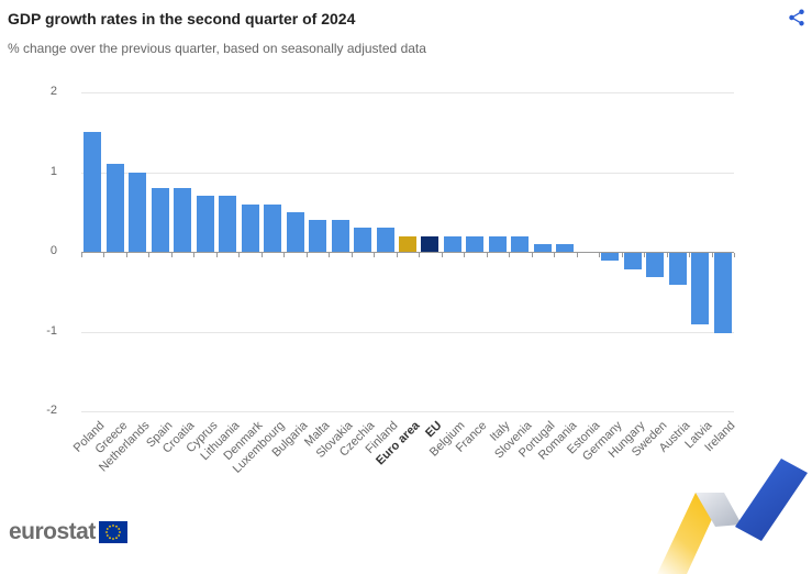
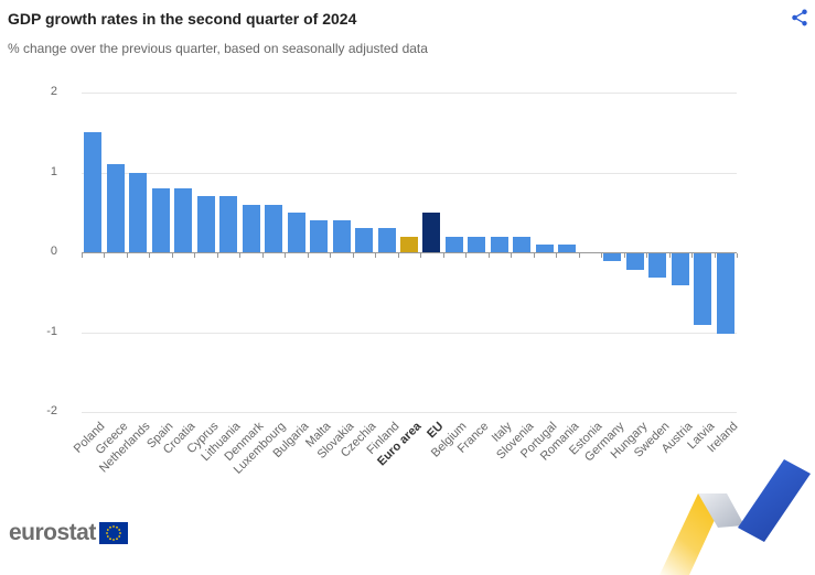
EU: 0.2 -> 0.5
